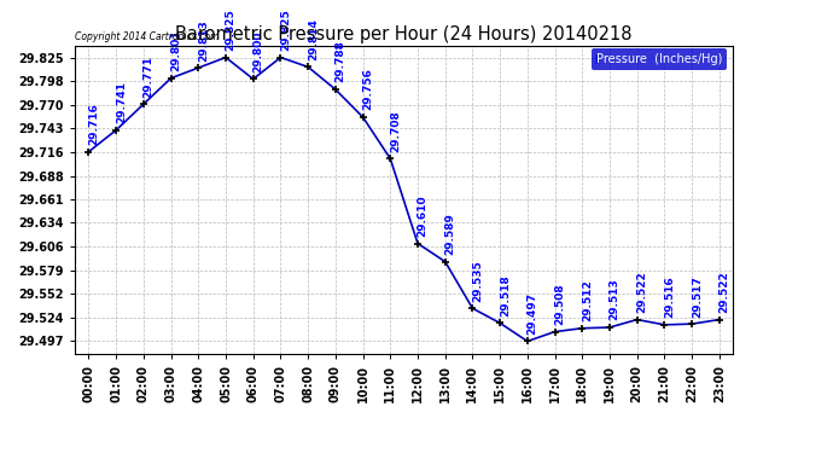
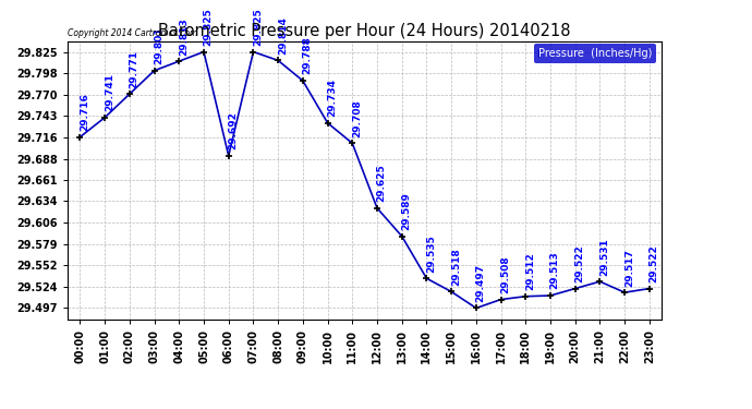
06:00: 29.800 -> 29.692
10:00: 29.756 -> 29.734
12:00: 29.610 -> 29.625
21:00: 29.516 -> 29.531
